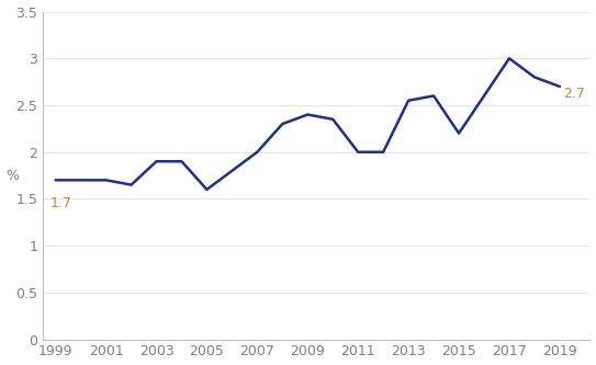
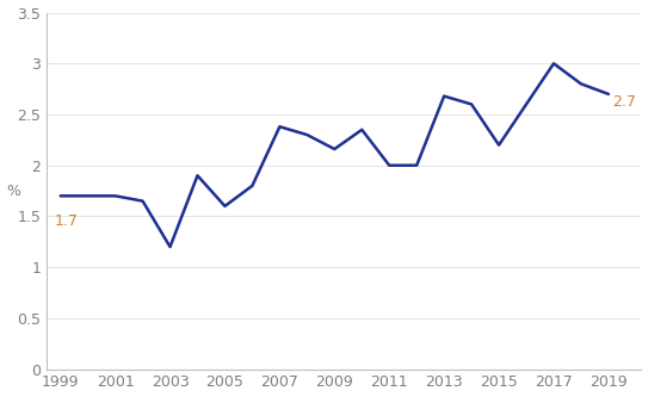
2003: 1.90 -> 1.20
2007: 2.00 -> 2.38
2009: 2.40 -> 2.16
2013: 2.55 -> 2.68
